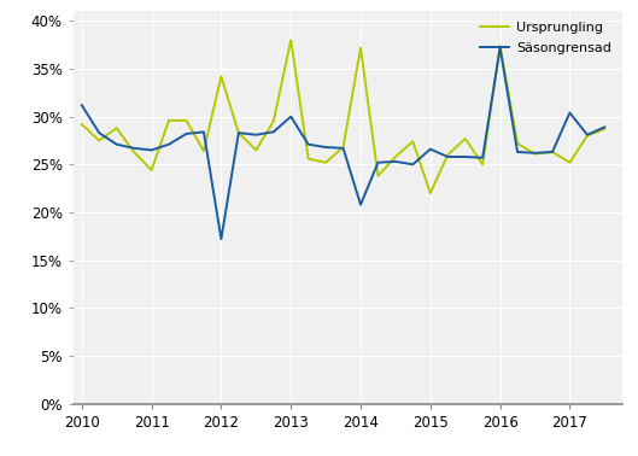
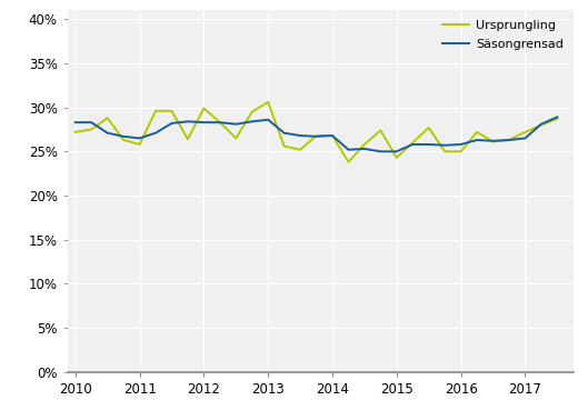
Ursprungling/2010: 29.2% -> 27.2%
Säsongrensad/2010: 31.2% -> 28.3%
Ursprungling/2011: 24.4% -> 25.8%
Ursprungling/2012: 34.2% -> 29.9%
Säsongrensad/2012: 17.2% -> 28.3%
Ursprungling/2013: 38.0% -> 30.6%
Säsongrensad/2013: 30.0% -> 28.6%
Ursprungling/2014: 37.2% -> 26.8%
Säsongrensad/2014: 20.8% -> 26.8%
Ursprungling/2015: 22.0% -> 24.3%
Säsongrensad/2015: 26.6% -> 25.0%
Ursprungling/2016: 37.4% -> 25.0%
Säsongrensad/2016: 37.2% -> 25.8%
Ursprungling/2017: 25.2% -> 27.2%
Säsongrensad/2017: 30.4% -> 26.5%
